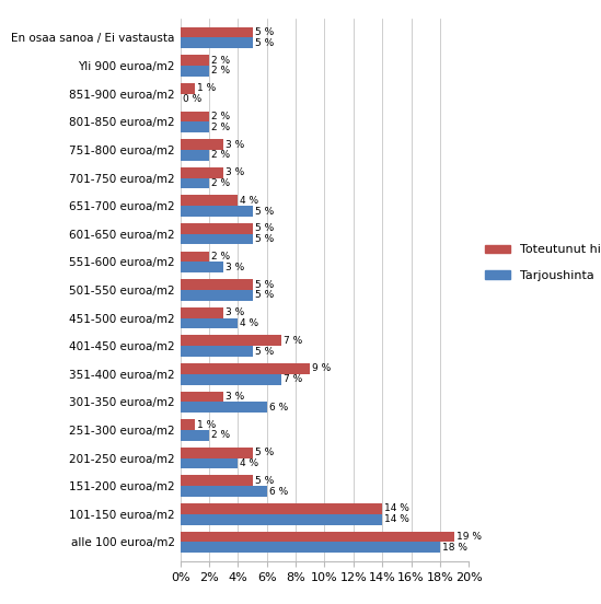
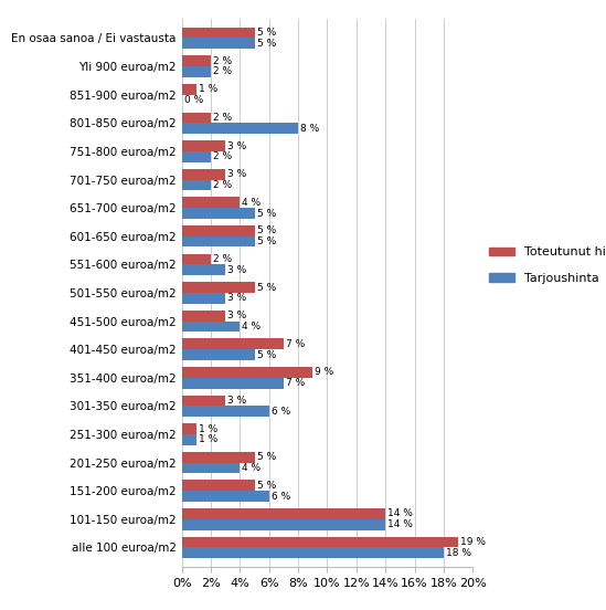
Tarjoushinta/801-850 euroa/m2: 2 -> 8
Tarjoushinta/501-550 euroa/m2: 5 -> 3
Tarjoushinta/251-300 euroa/m2: 2 -> 1
